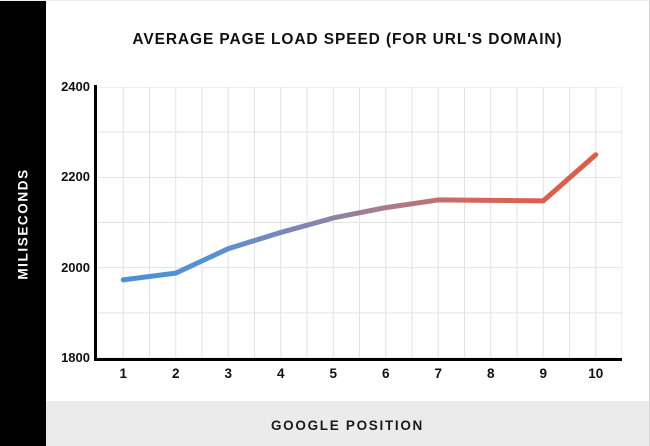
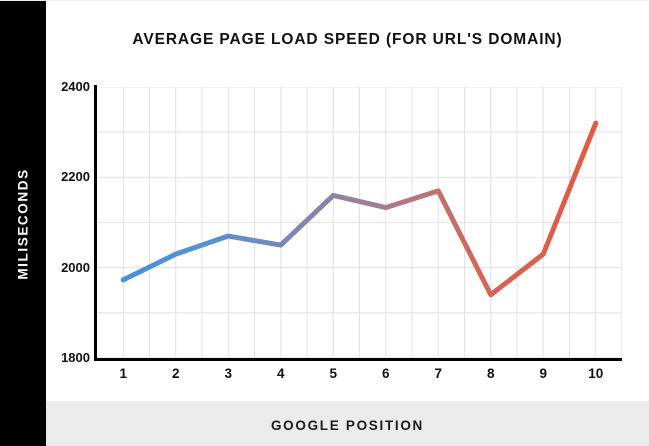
2: 1990 -> 2030
3: 2040 -> 2070
4: 2080 -> 2050
5: 2110 -> 2160
7: 2150 -> 2170
8: 2150 -> 1940
9: 2150 -> 2030
10: 2250 -> 2320
